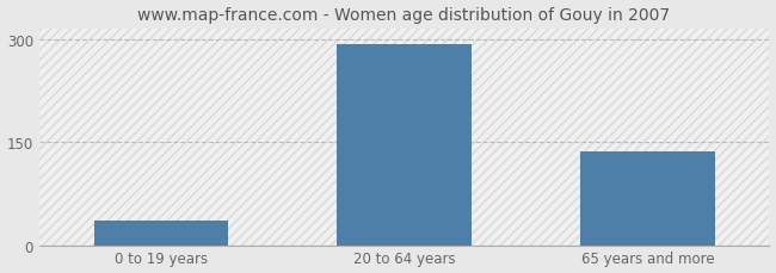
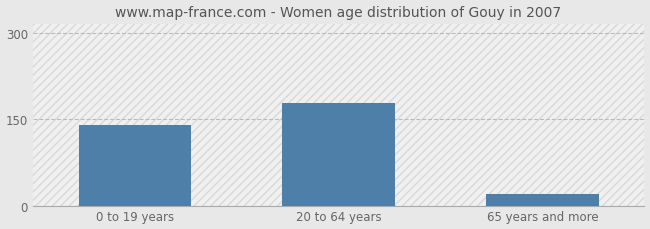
0 to 19 years: 36 -> 140
20 to 64 years: 292 -> 178
65 years and more: 136 -> 20
